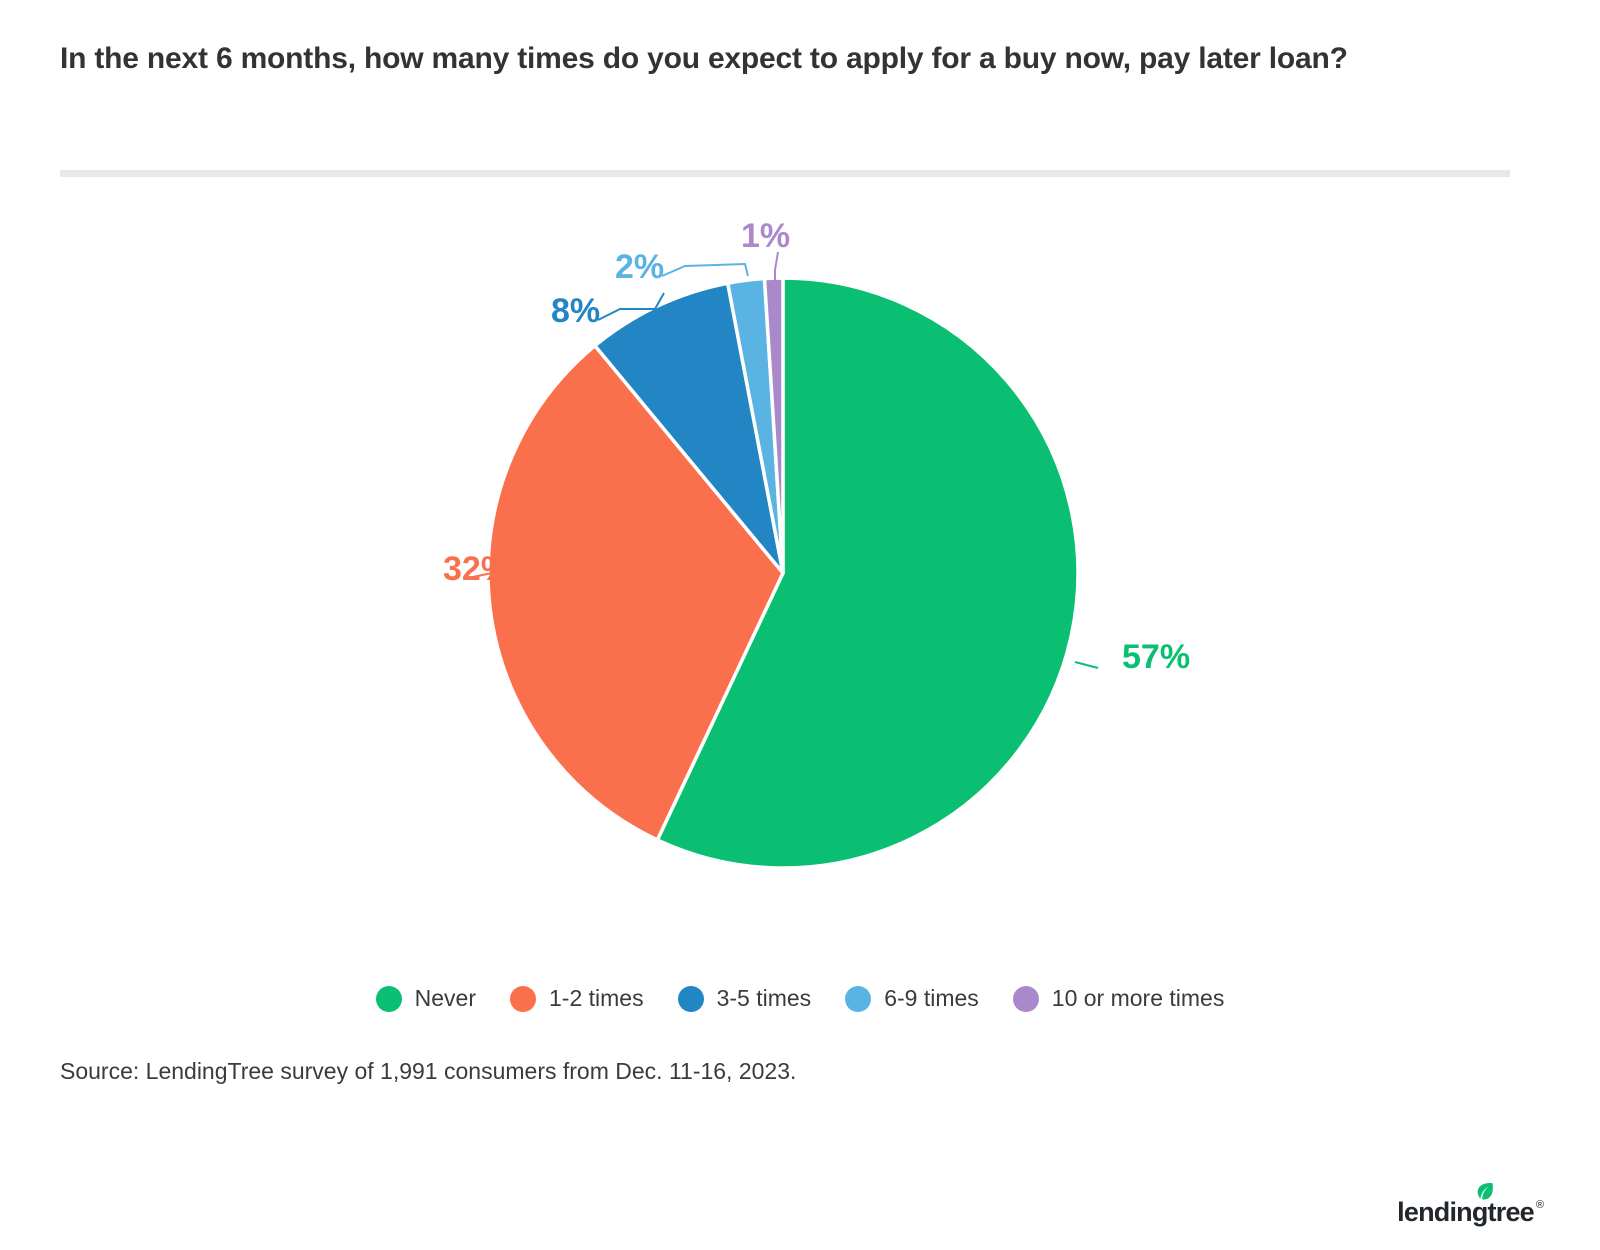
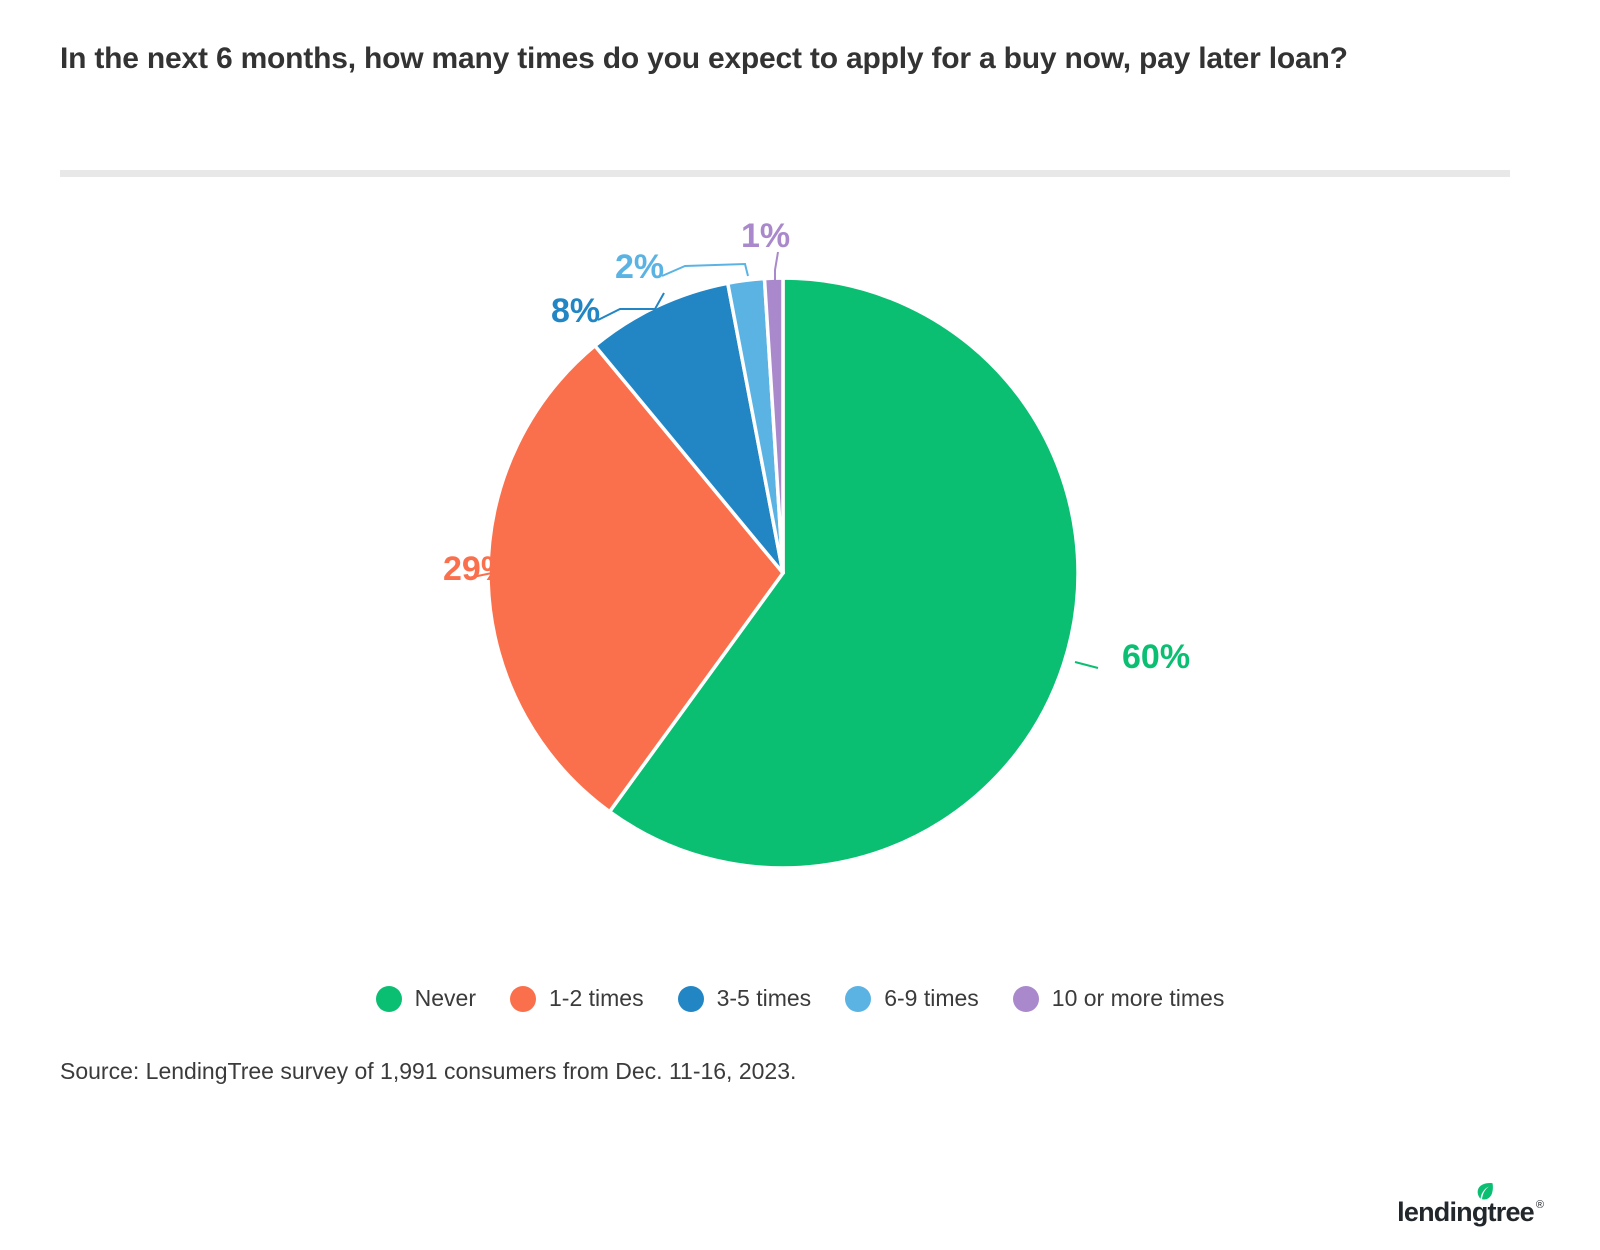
Never: 57% -> 60%
1-2 times: 32% -> 29%
